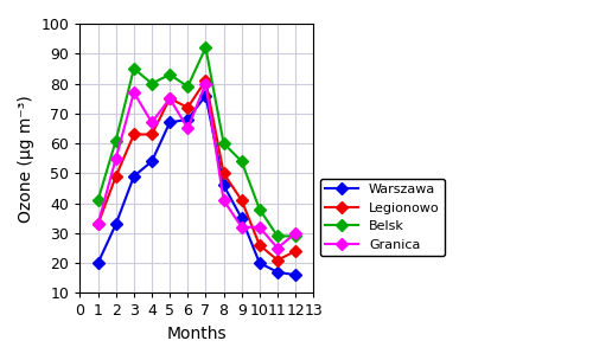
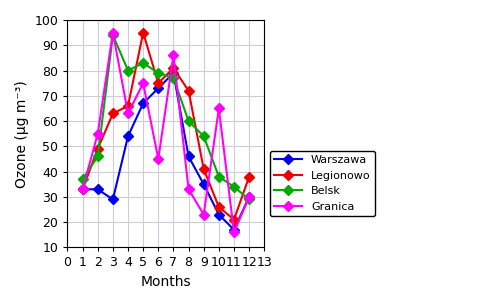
Warszawa/1: 20 -> 33
Belsk/1: 41 -> 37
Belsk/2: 61 -> 46
Warszawa/3: 49 -> 29
Belsk/3: 85 -> 94
Granica/3: 77 -> 95
Legionowo/4: 63 -> 66
Granica/4: 67 -> 63
Legionowo/5: 75 -> 95
Warszawa/6: 68 -> 73
Legionowo/6: 72 -> 75
Granica/6: 65 -> 45
Warszawa/7: 76 -> 79
Belsk/7: 92 -> 77
Granica/7: 80 -> 86
Legionowo/8: 50 -> 72
Granica/8: 41 -> 33
Granica/9: 32 -> 23
Warszawa/10: 20 -> 23
Granica/10: 32 -> 65
Belsk/11: 29 -> 34
Granica/11: 25 -> 16
Warszawa/12: 16 -> 30
Legionowo/12: 24 -> 38
